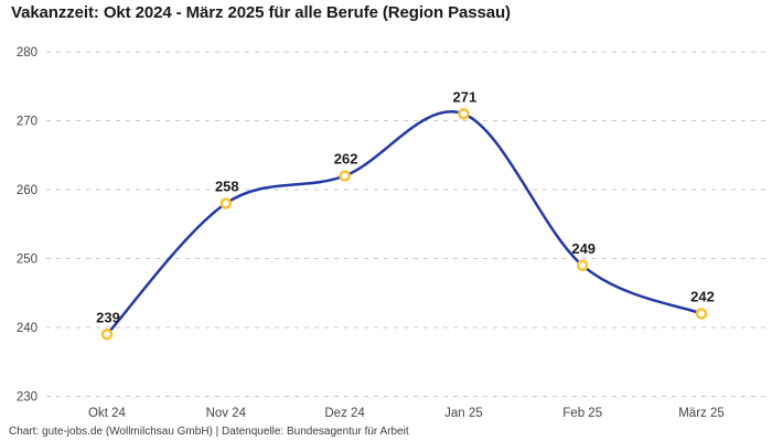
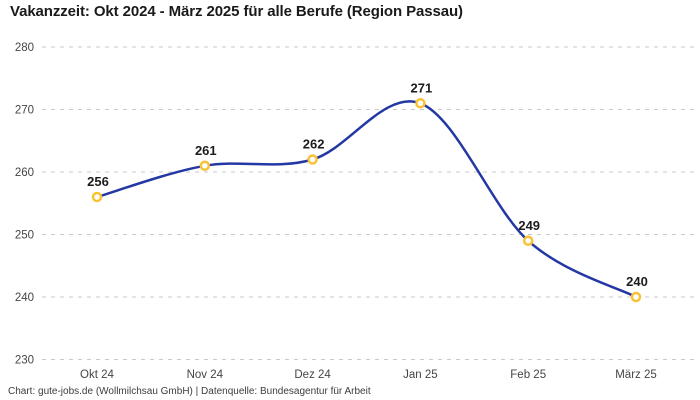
Okt 24: 239 -> 256
Nov 24: 258 -> 261
März 25: 242 -> 240
